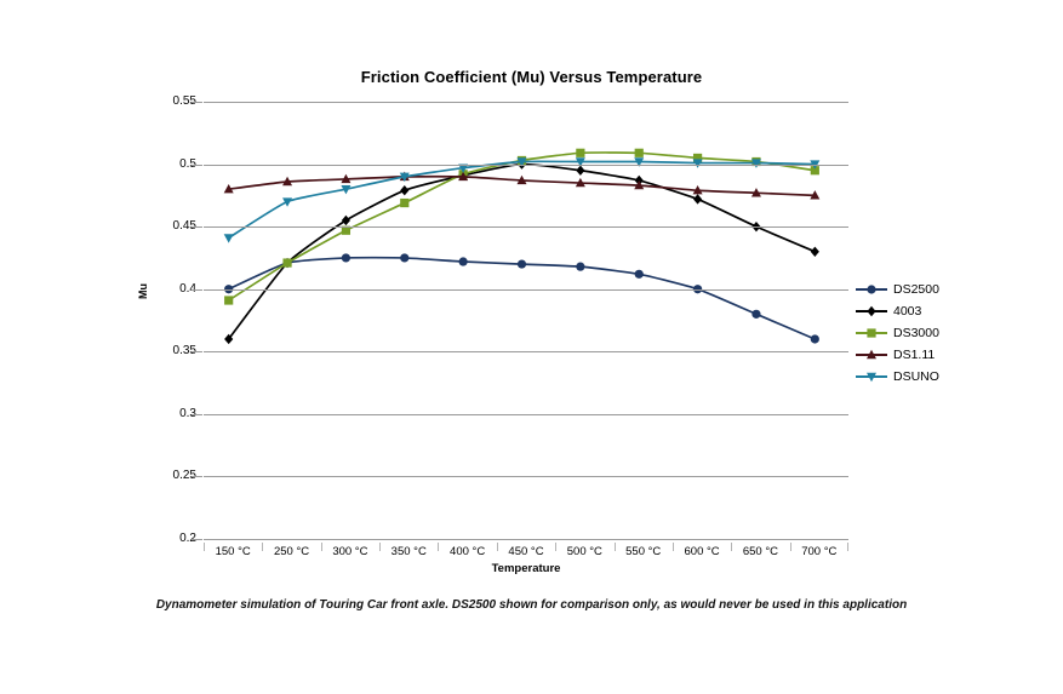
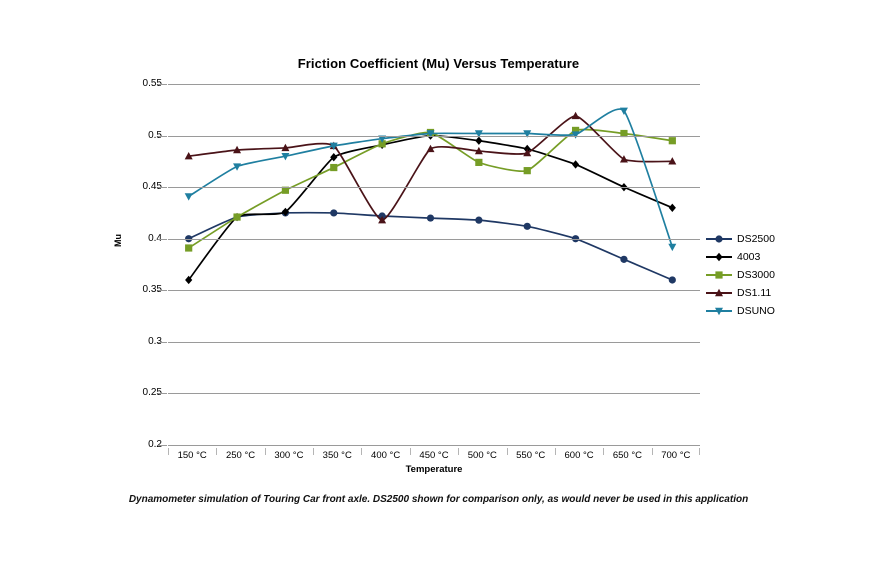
4003/300 °C: 0.455 -> 0.426
DS1.11/400 °C: 0.490 -> 0.418
DS3000/500 °C: 0.509 -> 0.474
DS3000/550 °C: 0.509 -> 0.466
DS1.11/600 °C: 0.479 -> 0.519
DSUNO/650 °C: 0.501 -> 0.524
DSUNO/700 °C: 0.500 -> 0.392
